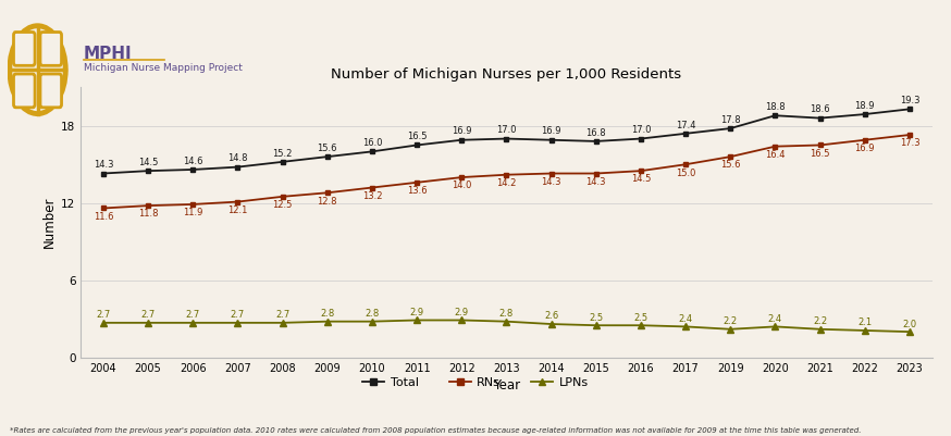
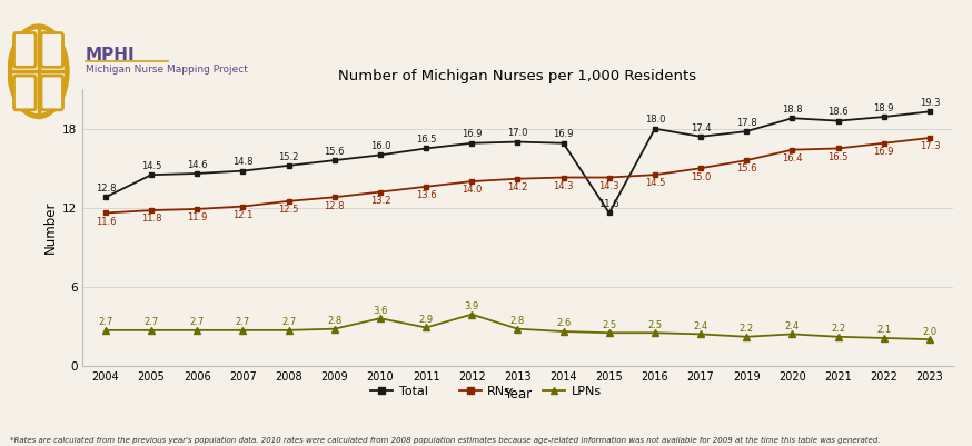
Total/2004: 14.3 -> 12.8
LPNs/2010: 2.8 -> 3.6
LPNs/2012: 2.9 -> 3.9
Total/2015: 16.8 -> 11.6
Total/2016: 17.0 -> 18.0
